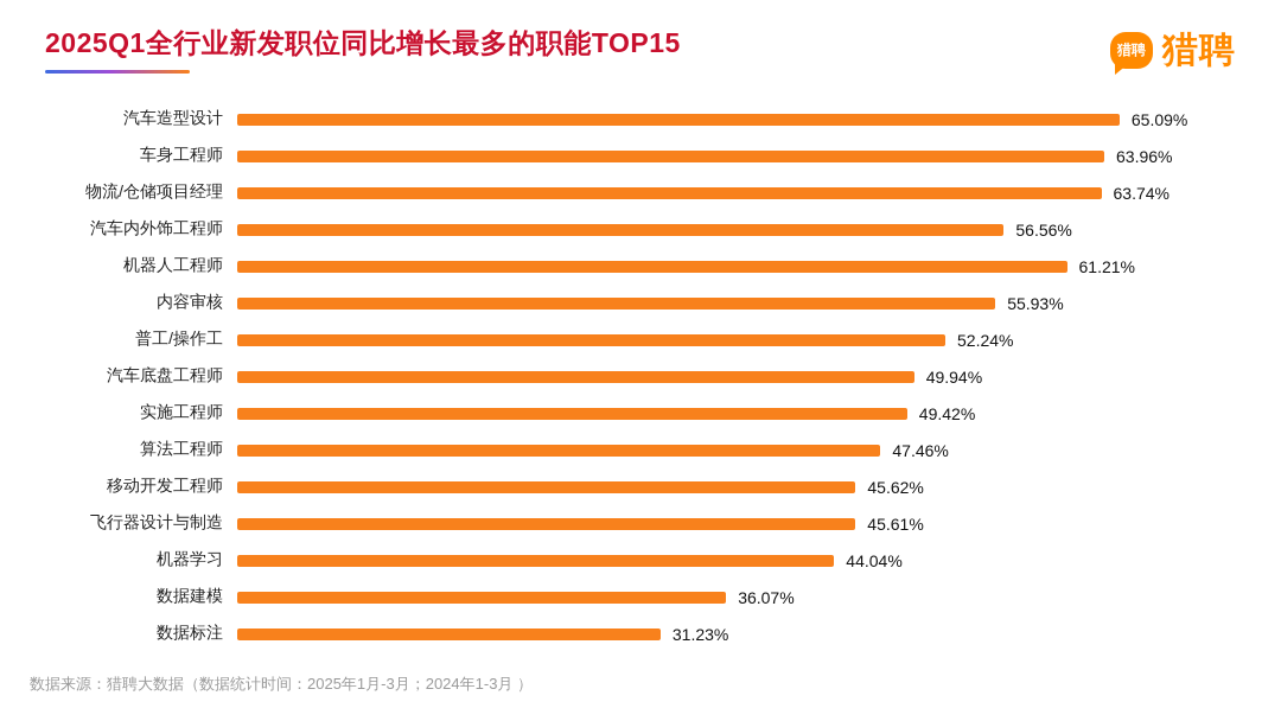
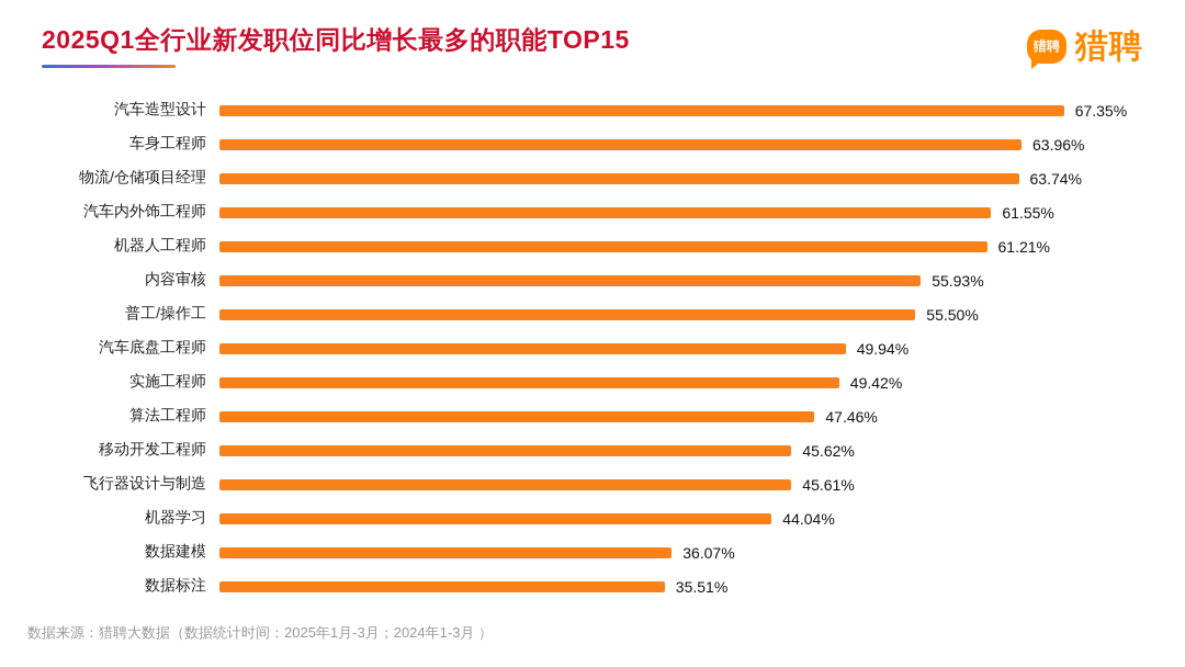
汽车造型设计: 65.09% -> 67.35%
汽车内外饰工程师: 56.56% -> 61.55%
普工/操作工: 52.24% -> 55.50%
数据标注: 31.23% -> 35.51%
